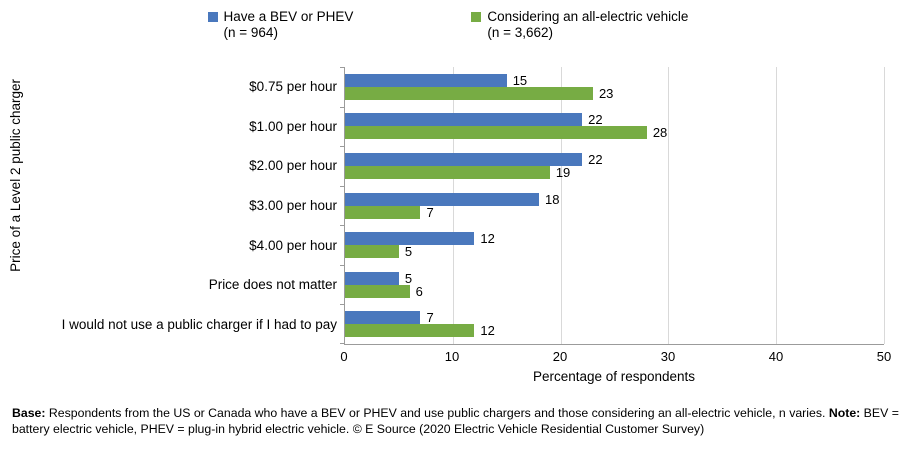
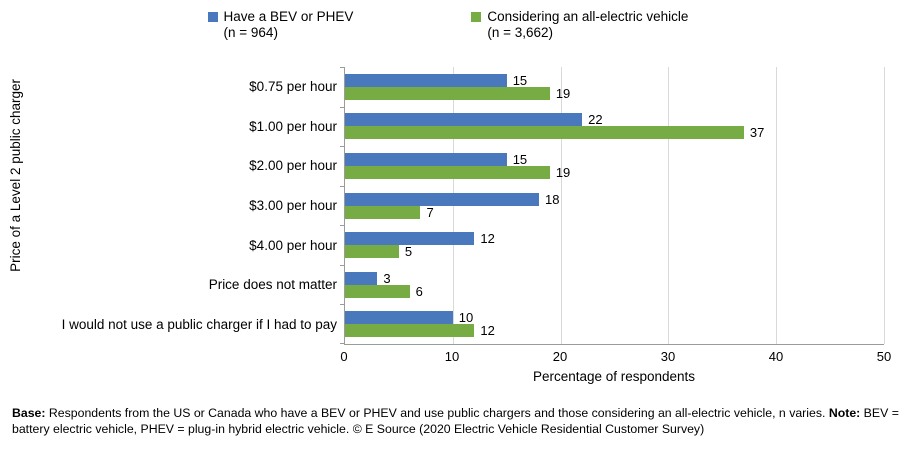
Considering an all-electric vehicle (n = 3,662)/$0.75 per hour: 23 -> 19
Considering an all-electric vehicle (n = 3,662)/$1.00 per hour: 28 -> 37
Have a BEV or PHEV (n = 964)/$2.00 per hour: 22 -> 15
Have a BEV or PHEV (n = 964)/Price does not matter: 5 -> 3
Have a BEV or PHEV (n = 964)/I would not use a public charger if I had to pay: 7 -> 10
